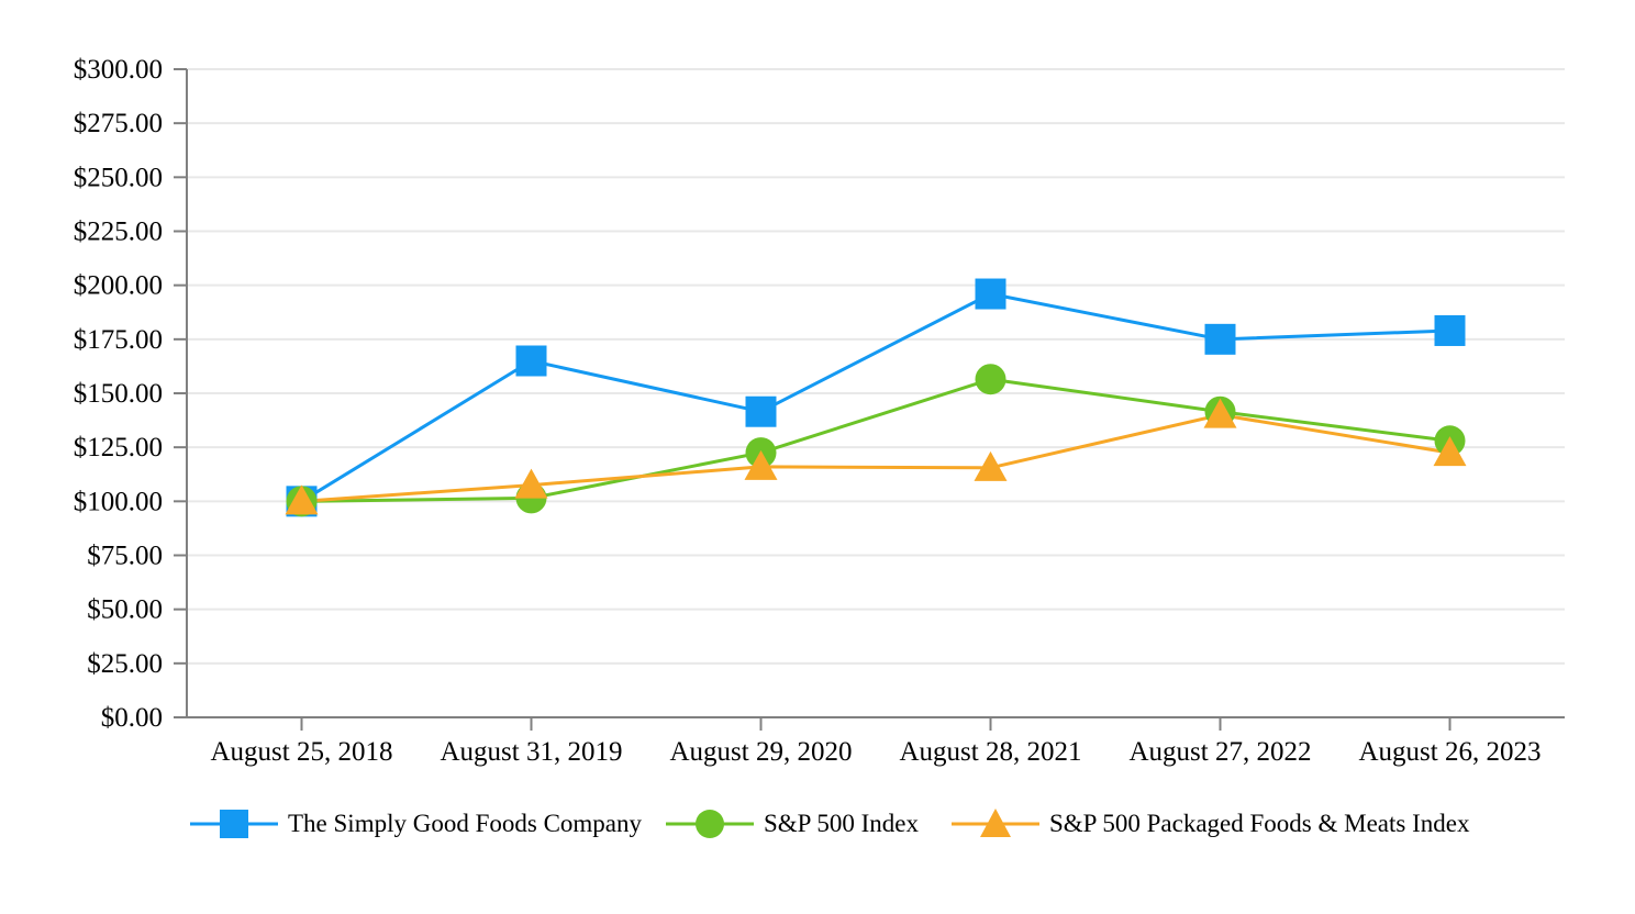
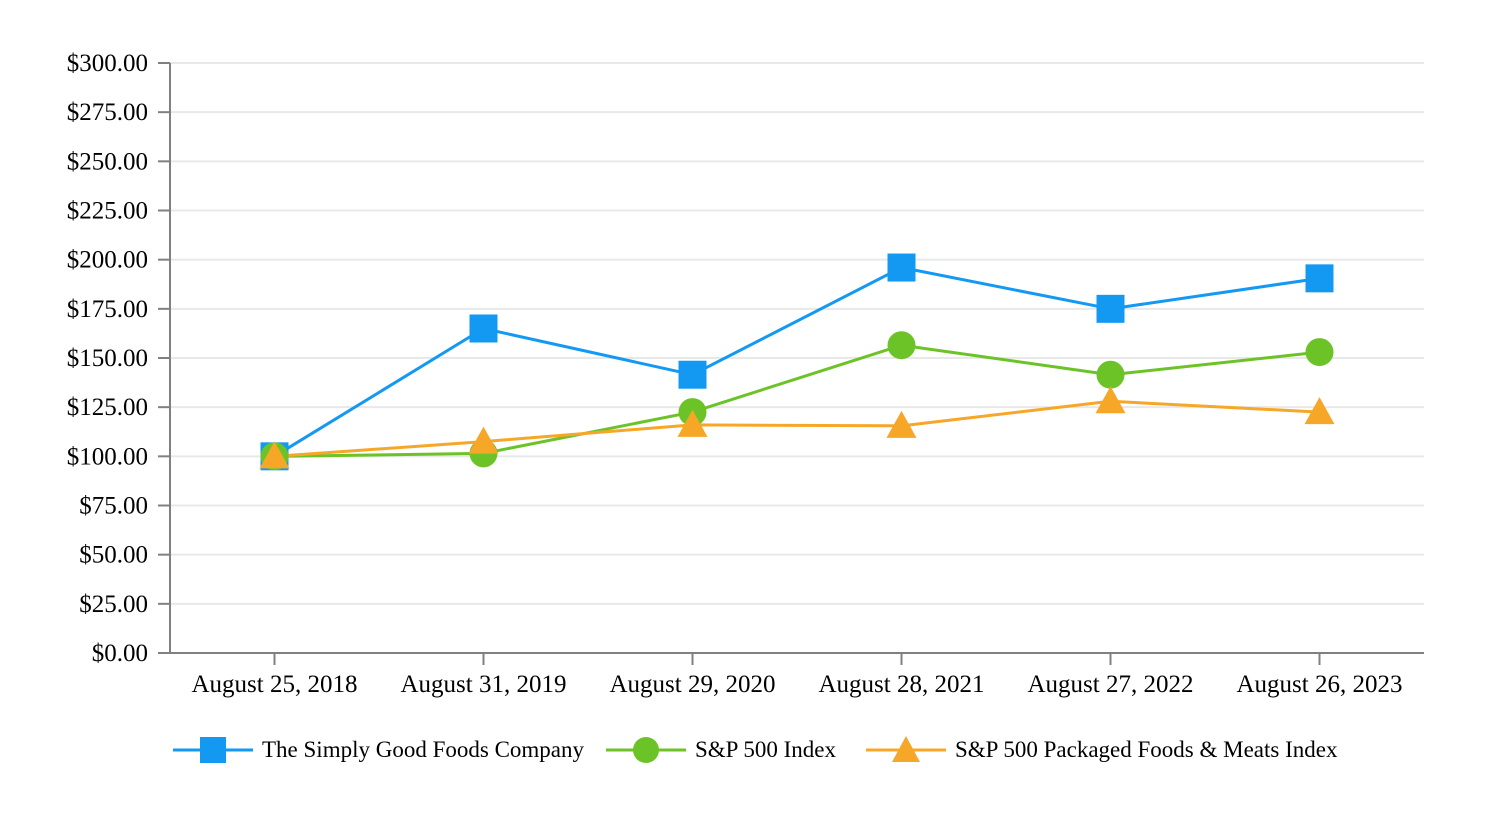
S&P 500 Packaged Foods & Meats Index/August 27, 2022: $140 -> $128
The Simply Good Foods Company/August 26, 2023: $179 -> $190
S&P 500 Index/August 26, 2023: $128 -> $153
